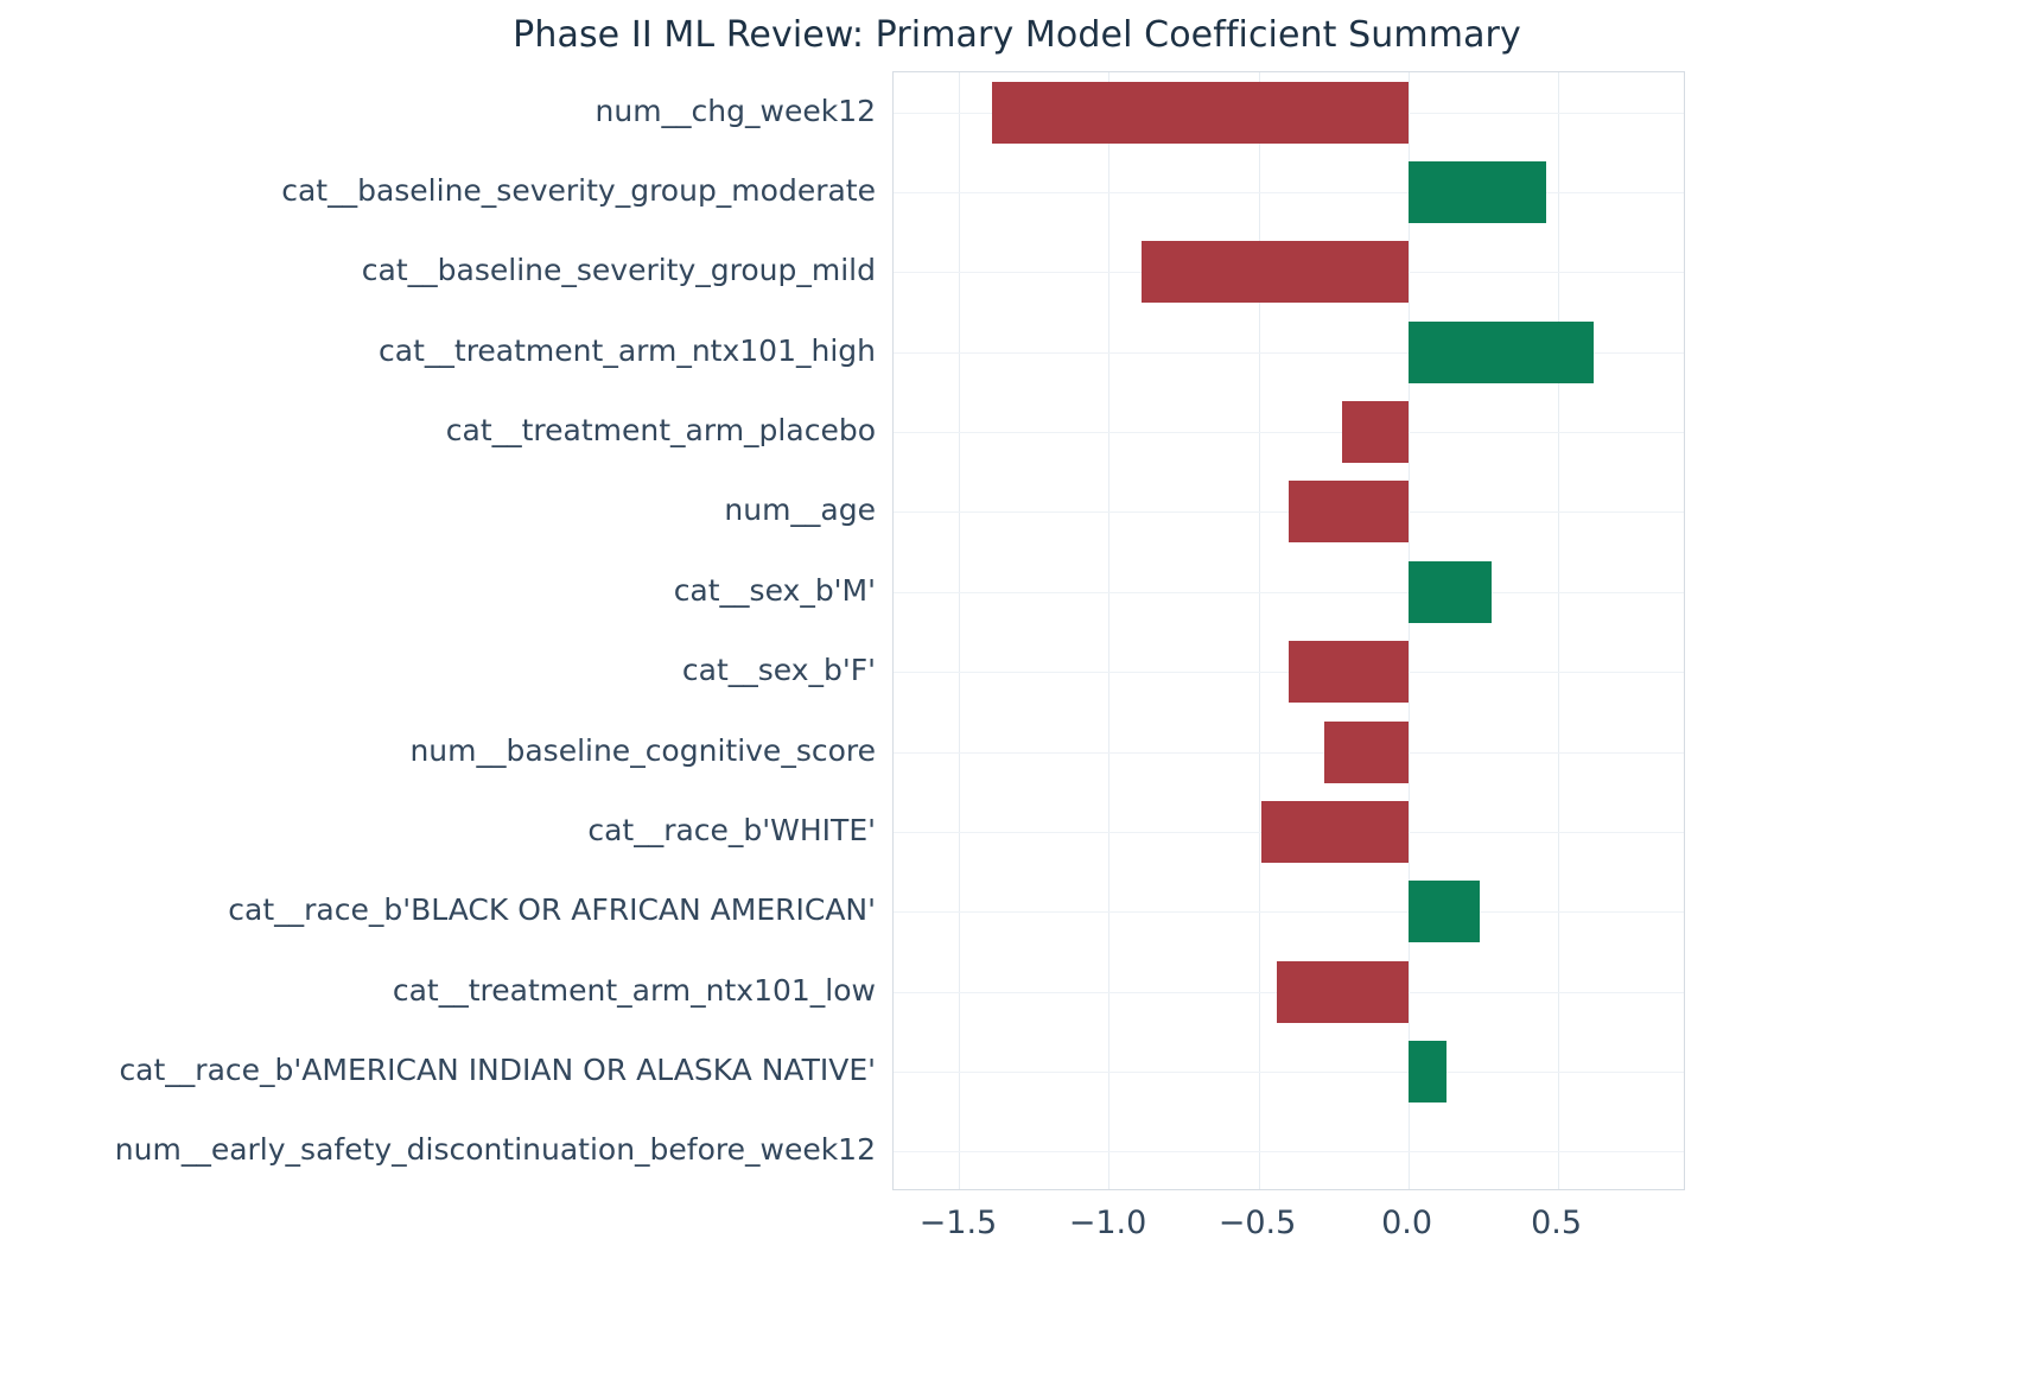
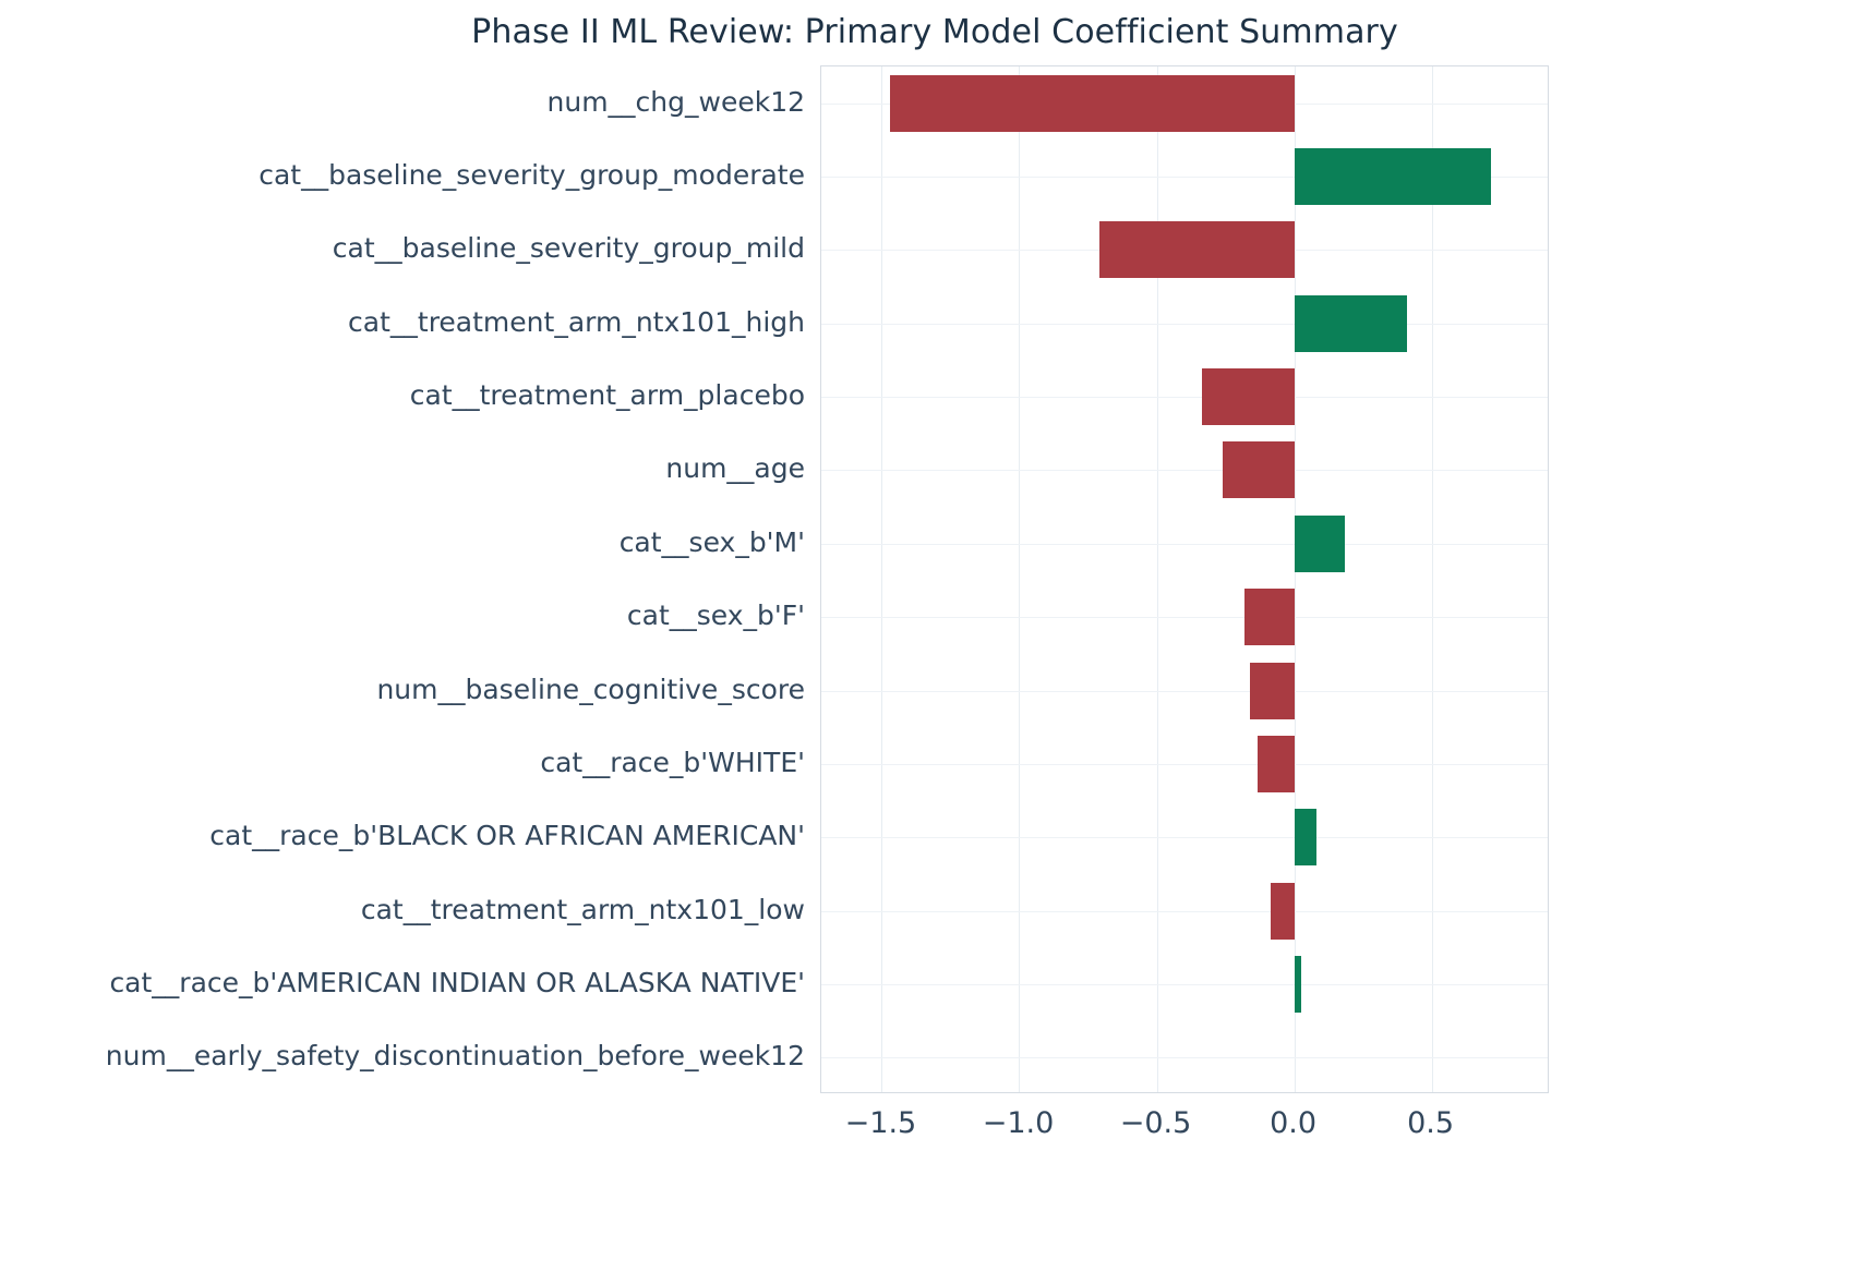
num__chg_week12: -1.39 -> -1.47
cat__baseline_severity_group_moderate: 0.46 -> 0.71
cat__baseline_severity_group_mild: -0.89 -> -0.71
cat__treatment_arm_ntx101_high: 0.62 -> 0.41
cat__treatment_arm_placebo: -0.22 -> -0.34
num__age: -0.40 -> -0.26
cat__sex_b'M': 0.28 -> 0.18
cat__sex_b'F': -0.40 -> -0.18
num__baseline_cognitive_score: -0.28 -> -0.16
cat__race_b'WHITE': -0.49 -> -0.14
cat__race_b'BLACK OR AFRICAN AMERICAN': 0.24 -> 0.08
cat__treatment_arm_ntx101_low: -0.44 -> -0.09
cat__race_b'AMERICAN INDIAN OR ALASKA NATIVE': 0.13 -> 0.03
